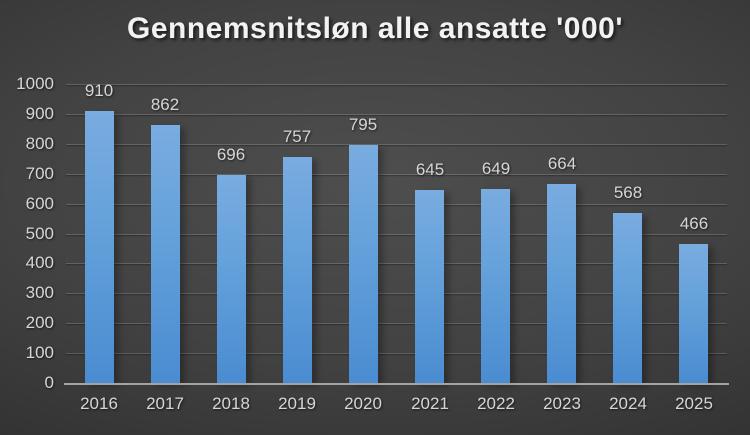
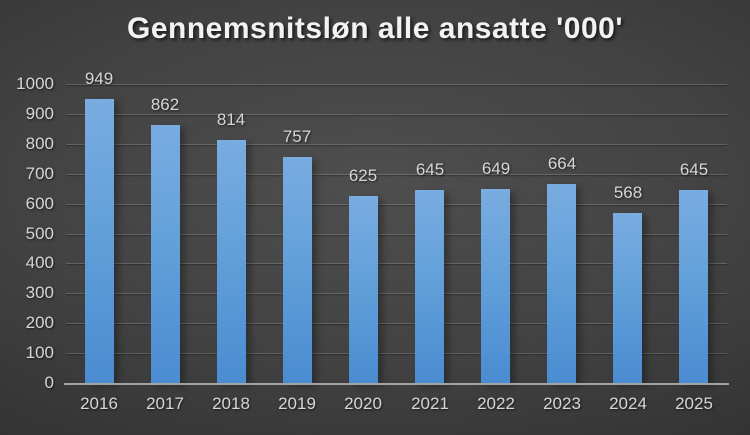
2016: 910 -> 949
2018: 696 -> 814
2020: 795 -> 625
2025: 466 -> 645
